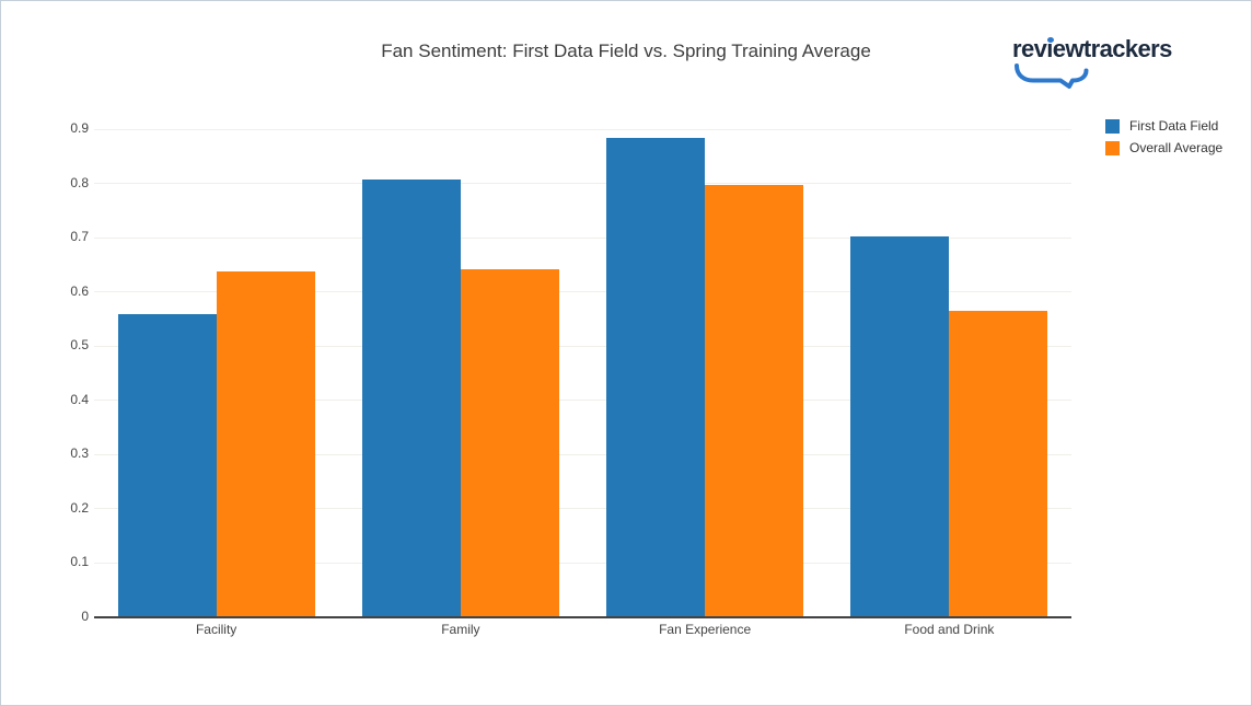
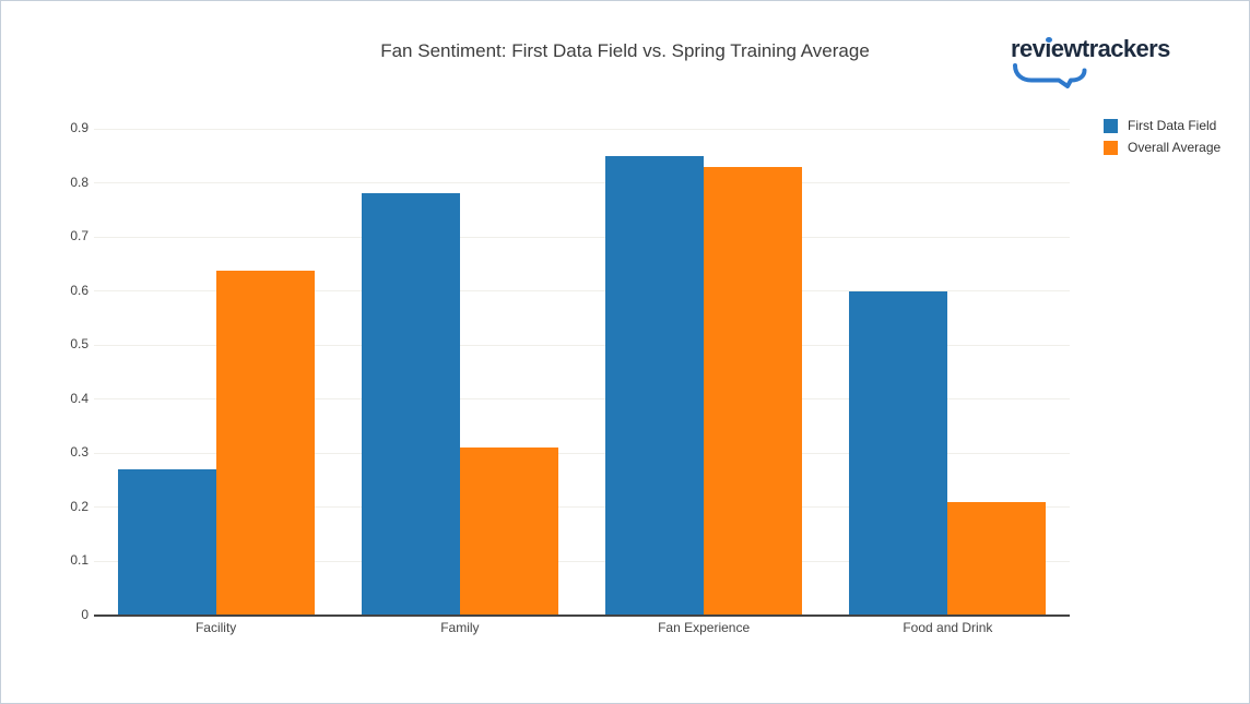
First Data Field/Facility: 0.56 -> 0.27
First Data Field/Family: 0.81 -> 0.78
Overall Average/Family: 0.64 -> 0.31
First Data Field/Fan Experience: 0.88 -> 0.85
Overall Average/Fan Experience: 0.80 -> 0.83
First Data Field/Food and Drink: 0.70 -> 0.60
Overall Average/Food and Drink: 0.56 -> 0.21
